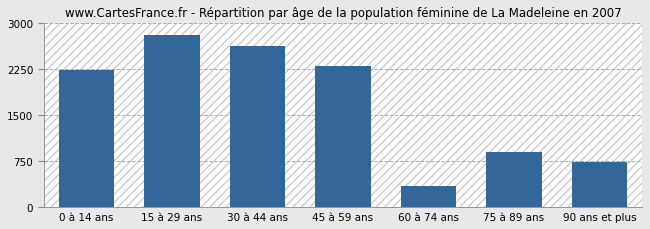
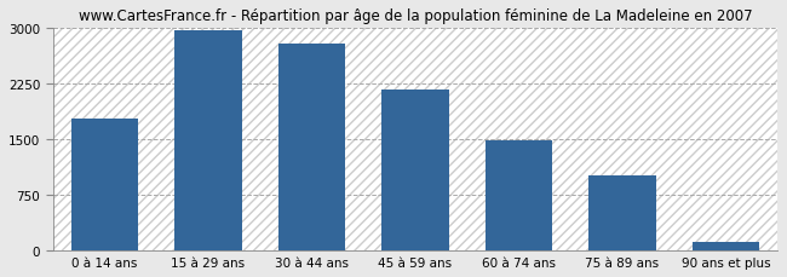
0 à 14 ans: 2240 -> 1780
15 à 29 ans: 2800 -> 2970
30 à 44 ans: 2620 -> 2790
45 à 59 ans: 2300 -> 2160
60 à 74 ans: 340 -> 1490
75 à 89 ans: 900 -> 1010
90 ans et plus: 740 -> 120
